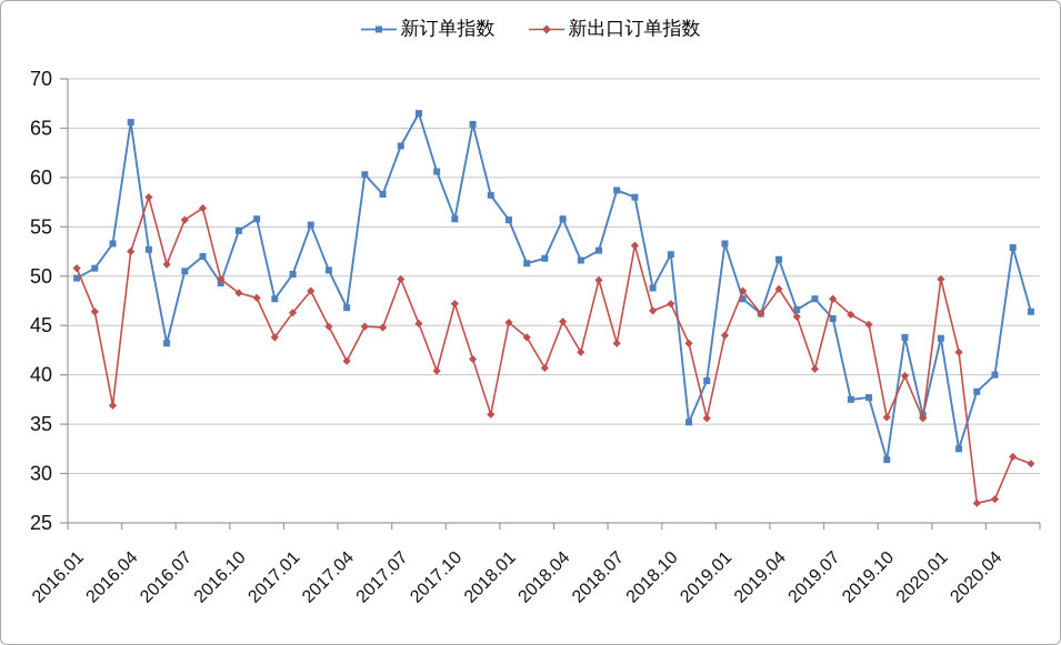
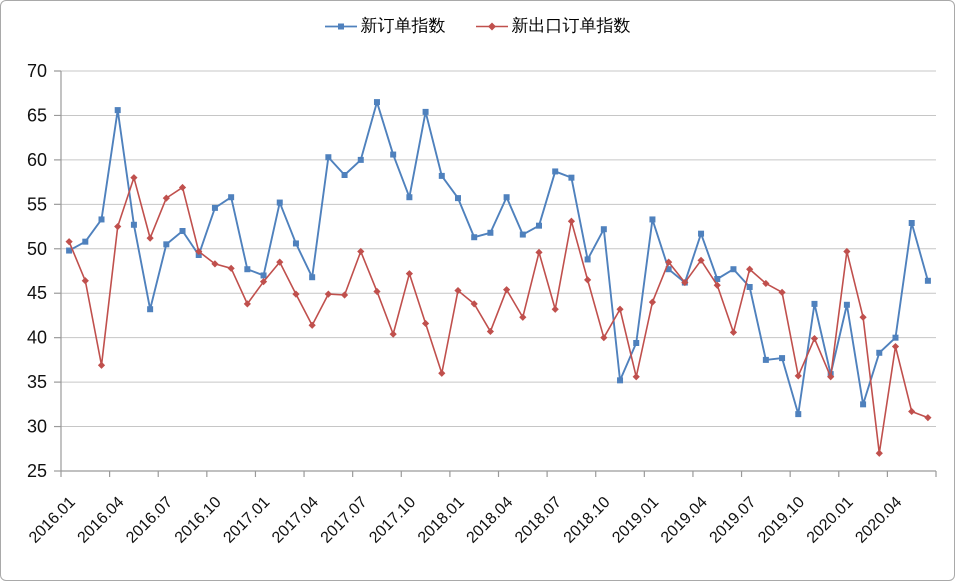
新订单指数/2017.01: 50 -> 47
新订单指数/2017.07: 63 -> 60
新出口订单指数/2018.10: 47 -> 40
新出口订单指数/2020.04: 27 -> 39
